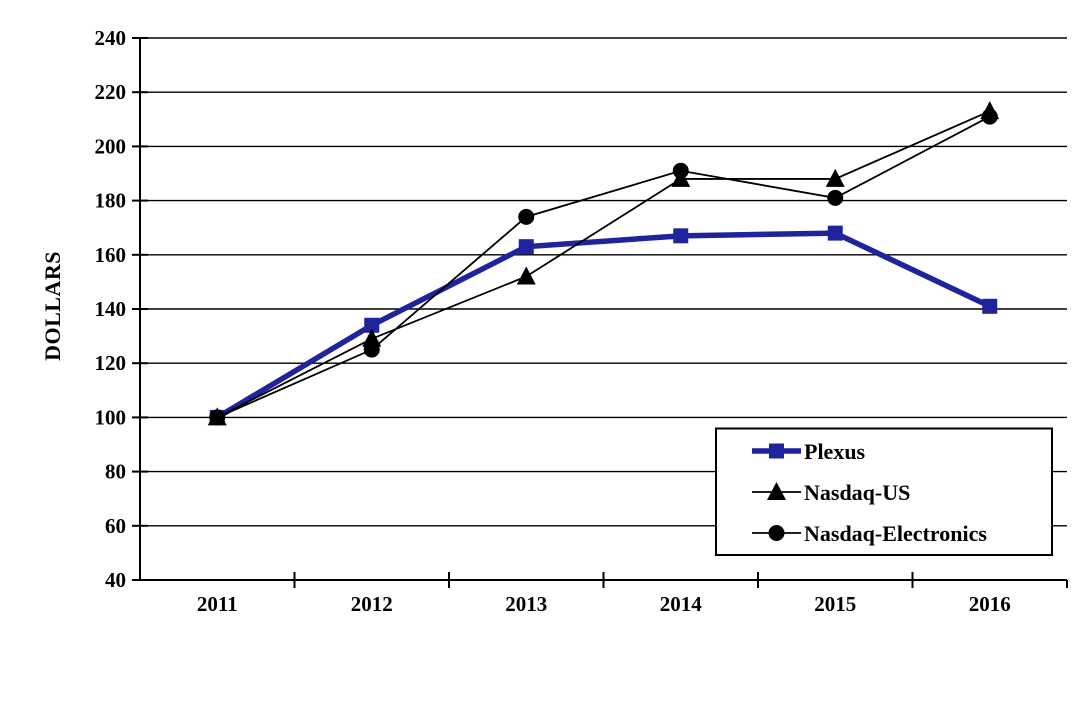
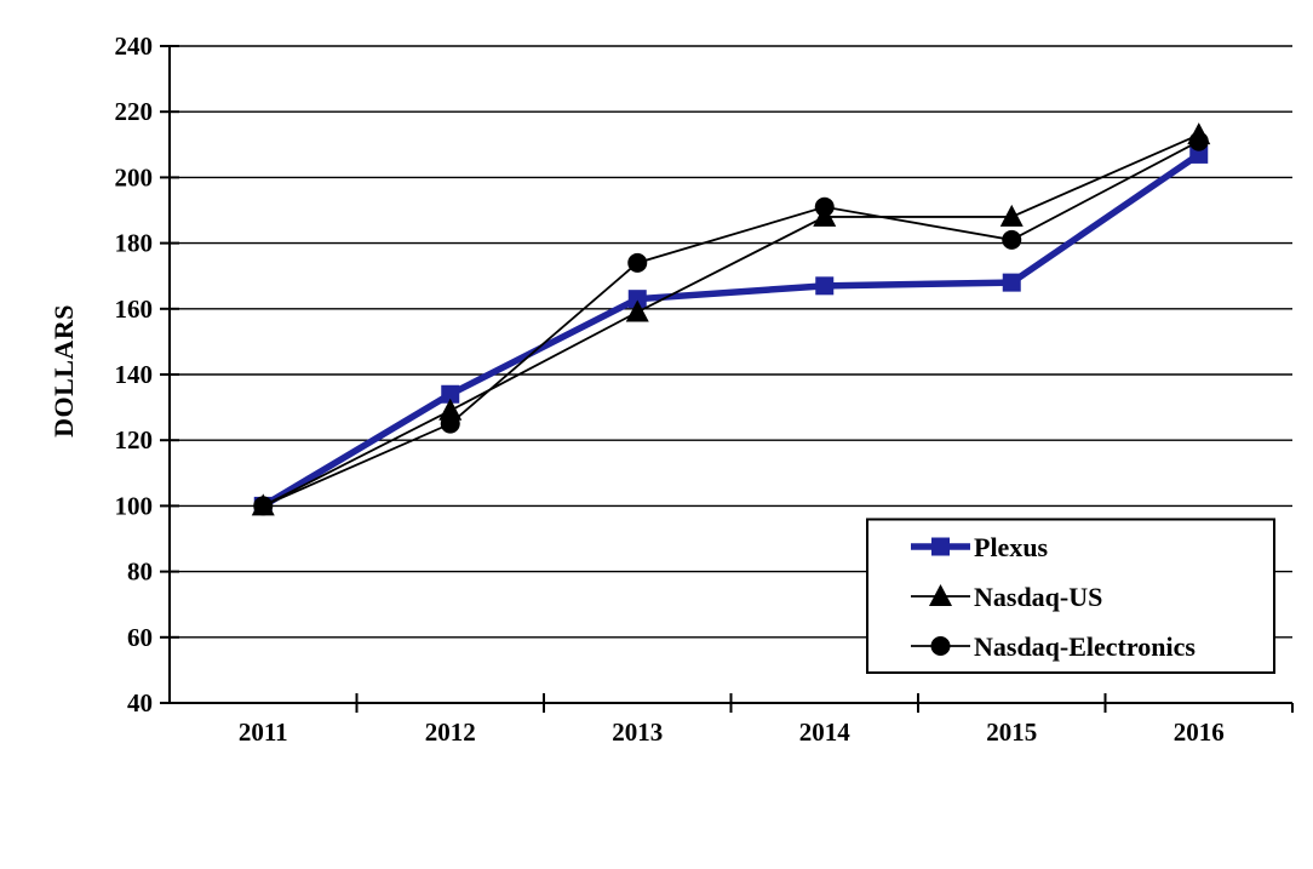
Nasdaq-US/2013: 152 -> 159
Plexus/2016: 141 -> 207
